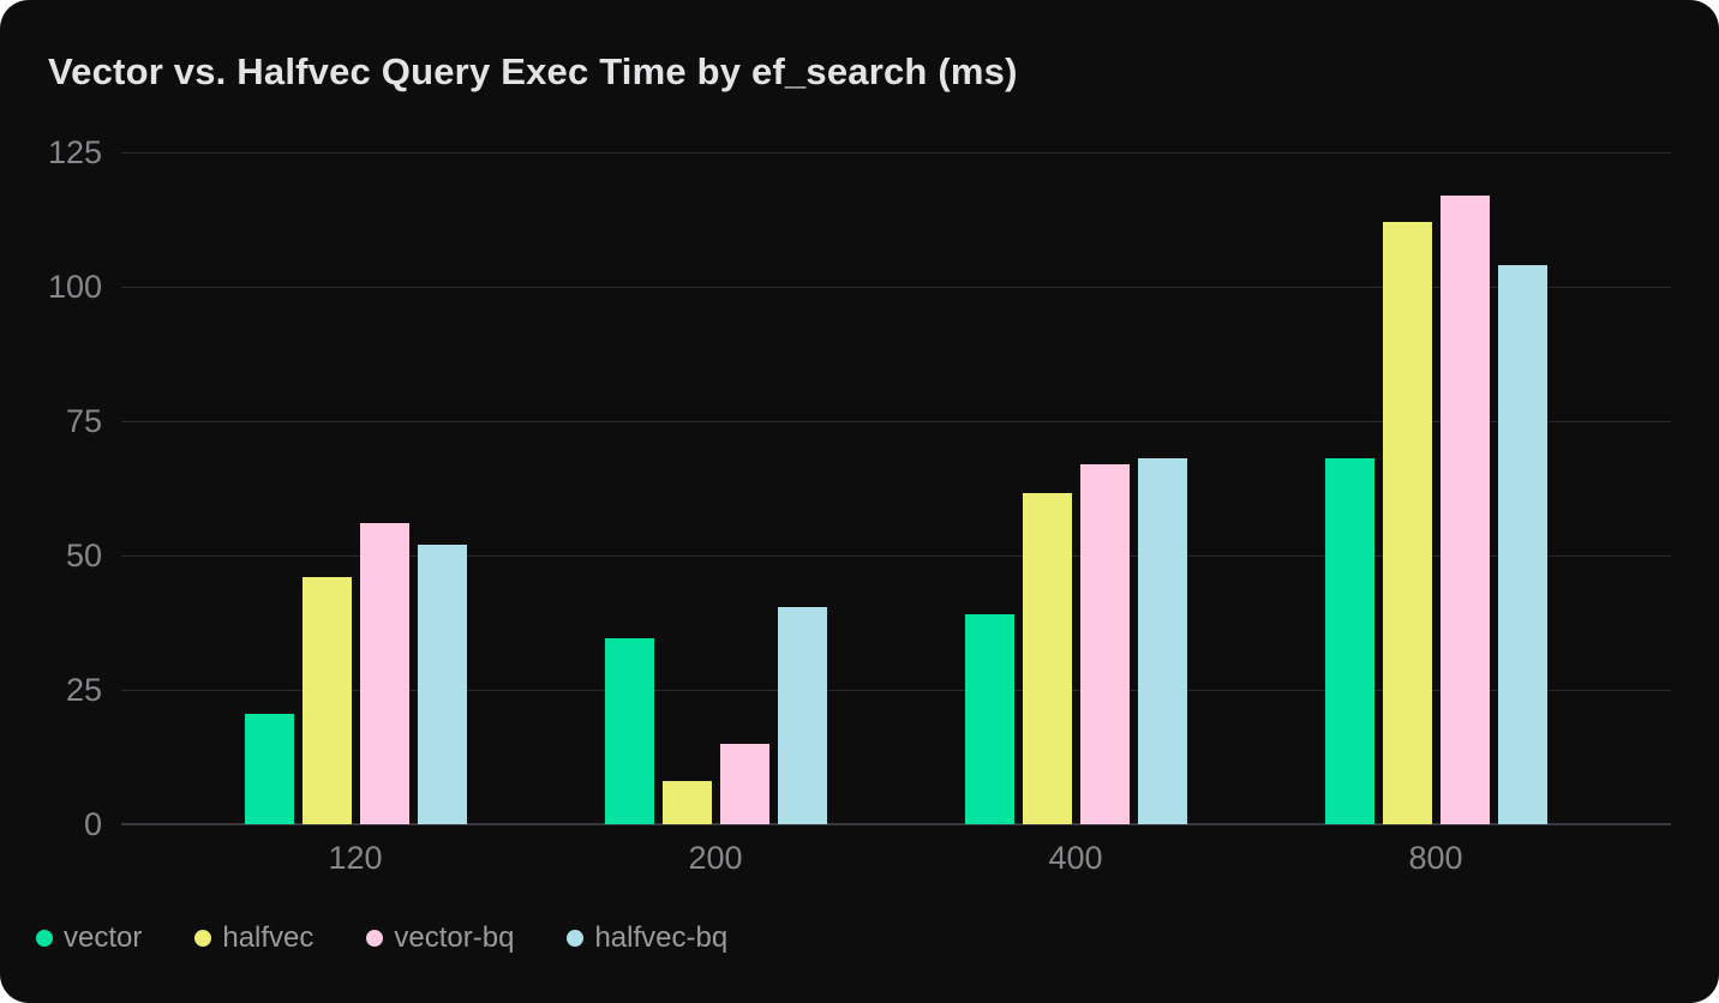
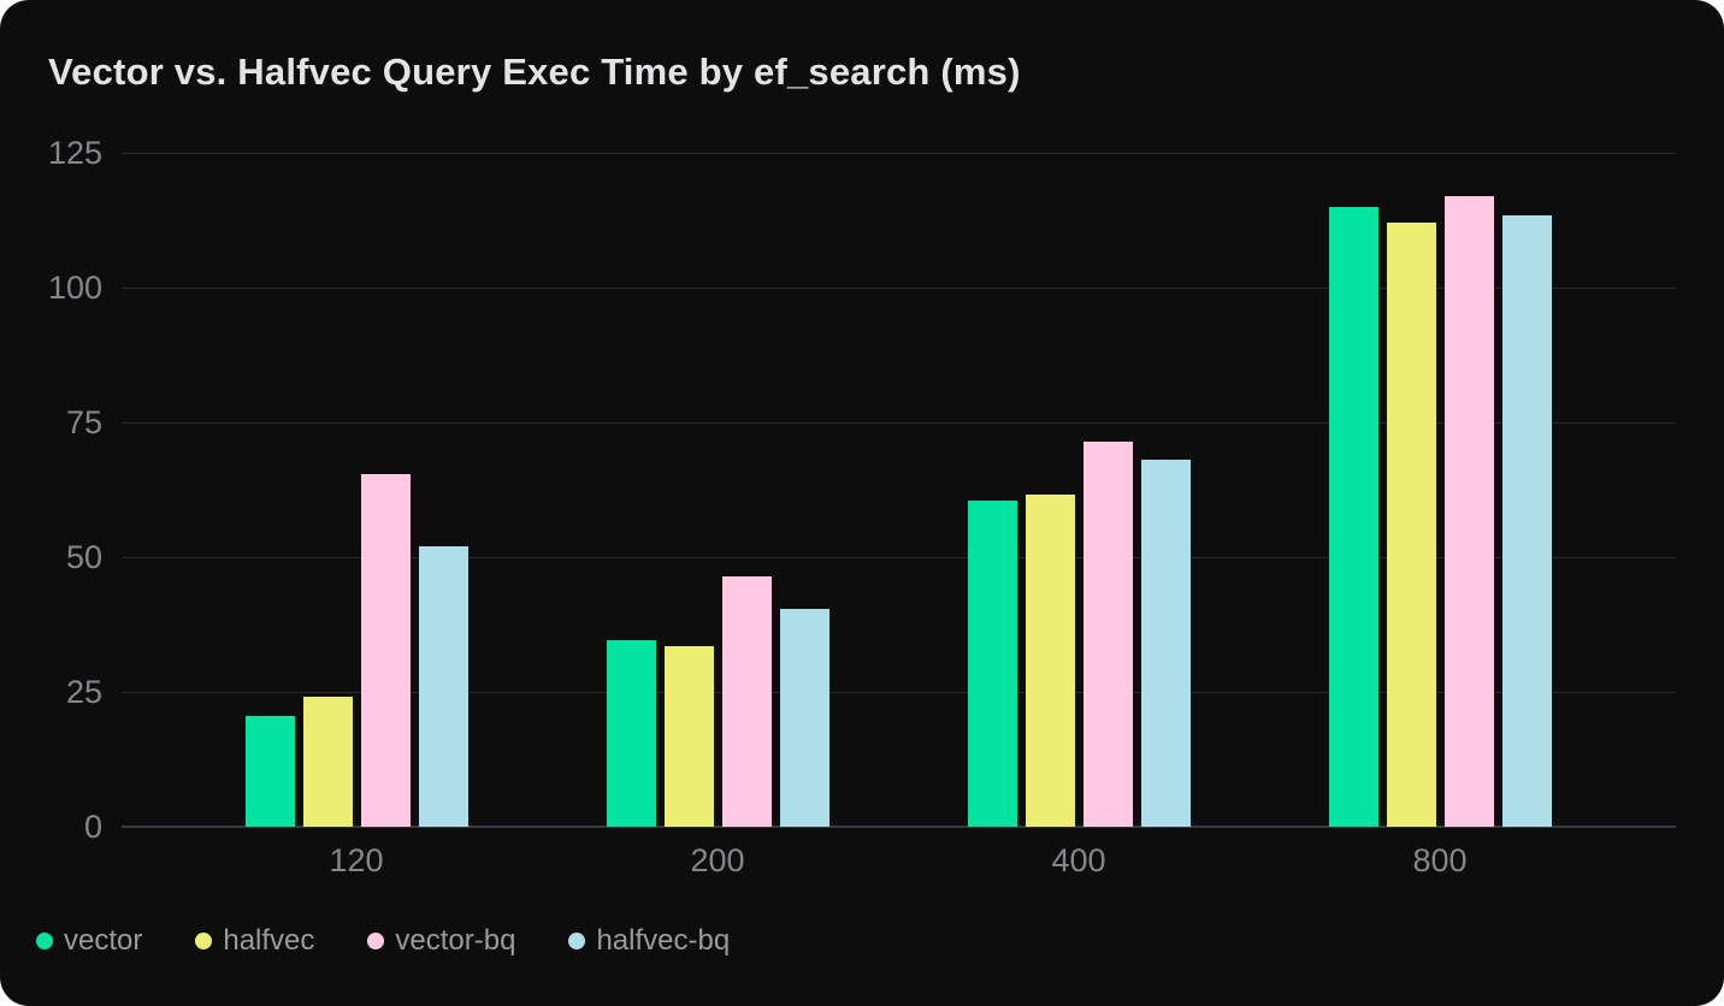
halfvec/120: 46 -> 24
vector-bq/120: 56 -> 66
halfvec/200: 8 -> 34
vector-bq/200: 15 -> 46
vector/400: 39 -> 60
vector-bq/400: 67 -> 72
vector/800: 68 -> 115
halfvec-bq/800: 104 -> 114
